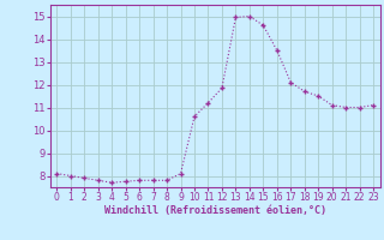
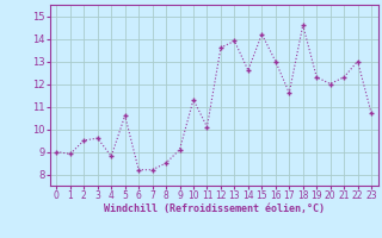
0: 8.1 -> 9.0
1: 8.0 -> 8.9
2: 7.9 -> 9.5
3: 7.8 -> 9.6
4: 7.7 -> 8.8
5: 7.8 -> 10.6
6: 7.8 -> 8.2
7: 7.8 -> 8.2
8: 7.8 -> 8.5
9: 8.1 -> 9.1
10: 10.6 -> 11.3
11: 11.2 -> 10.1
12: 11.8 -> 13.6
13: 14.9 -> 13.9
14: 15.0 -> 12.6
15: 14.6 -> 14.2
16: 13.5 -> 13.0
17: 12.1 -> 11.6
18: 11.7 -> 14.6
19: 11.5 -> 12.3
20: 11.1 -> 12.0
21: 11.0 -> 12.3
22: 11.0 -> 13.0
23: 11.1 -> 10.7
